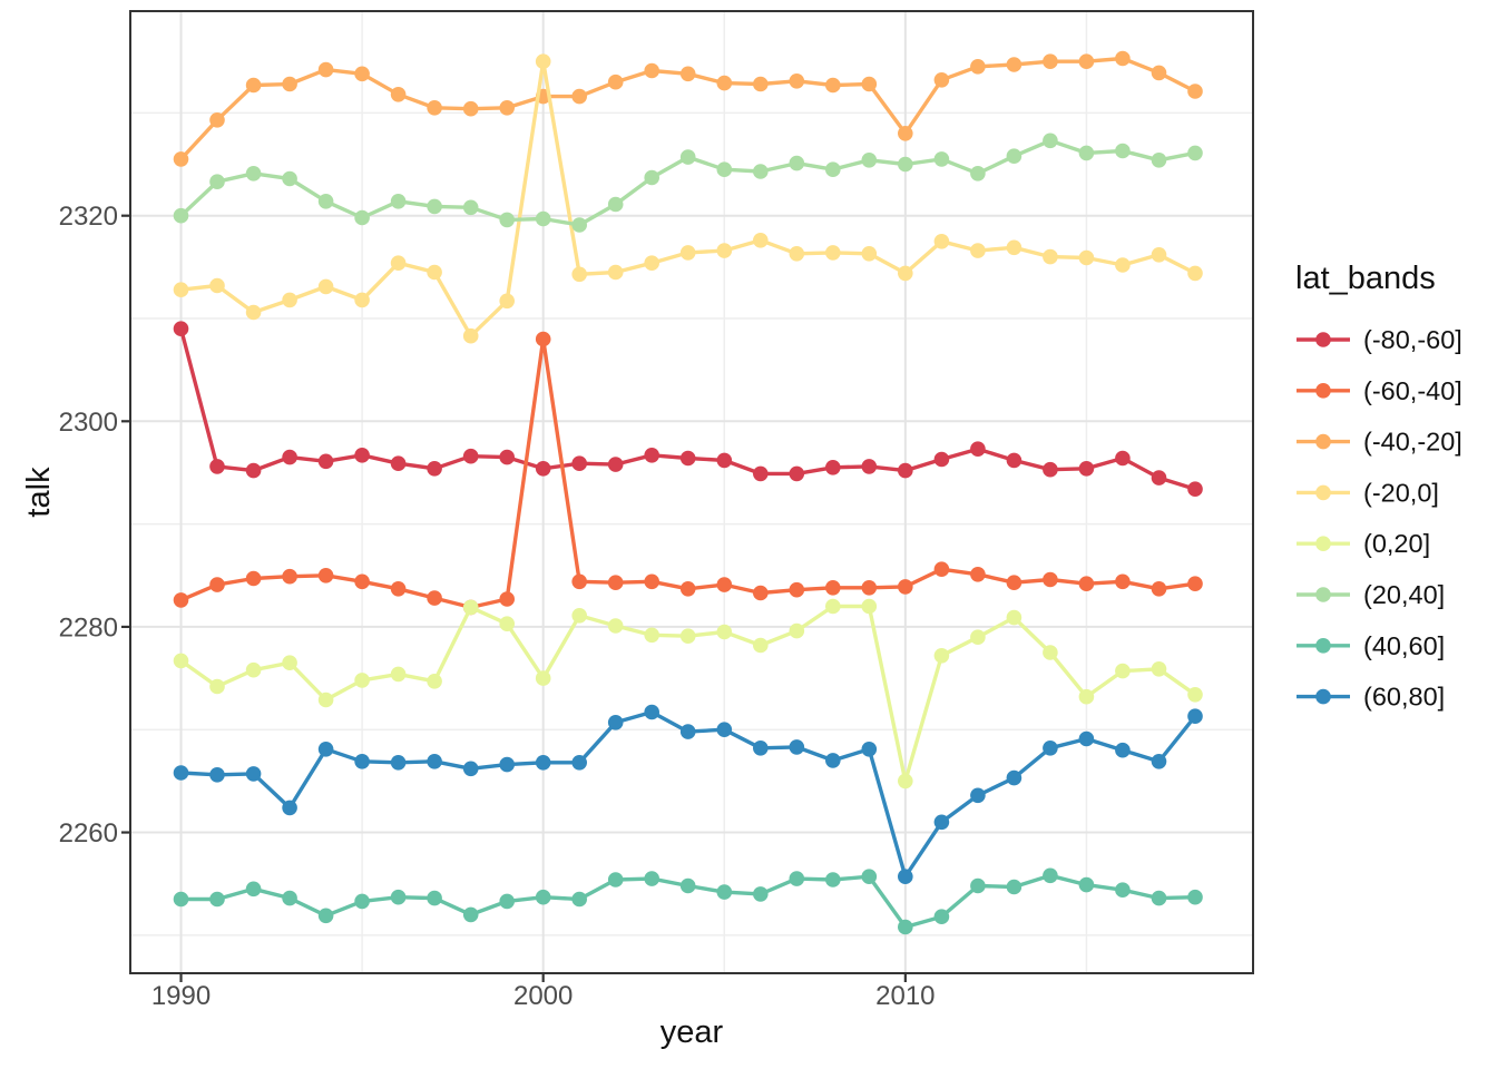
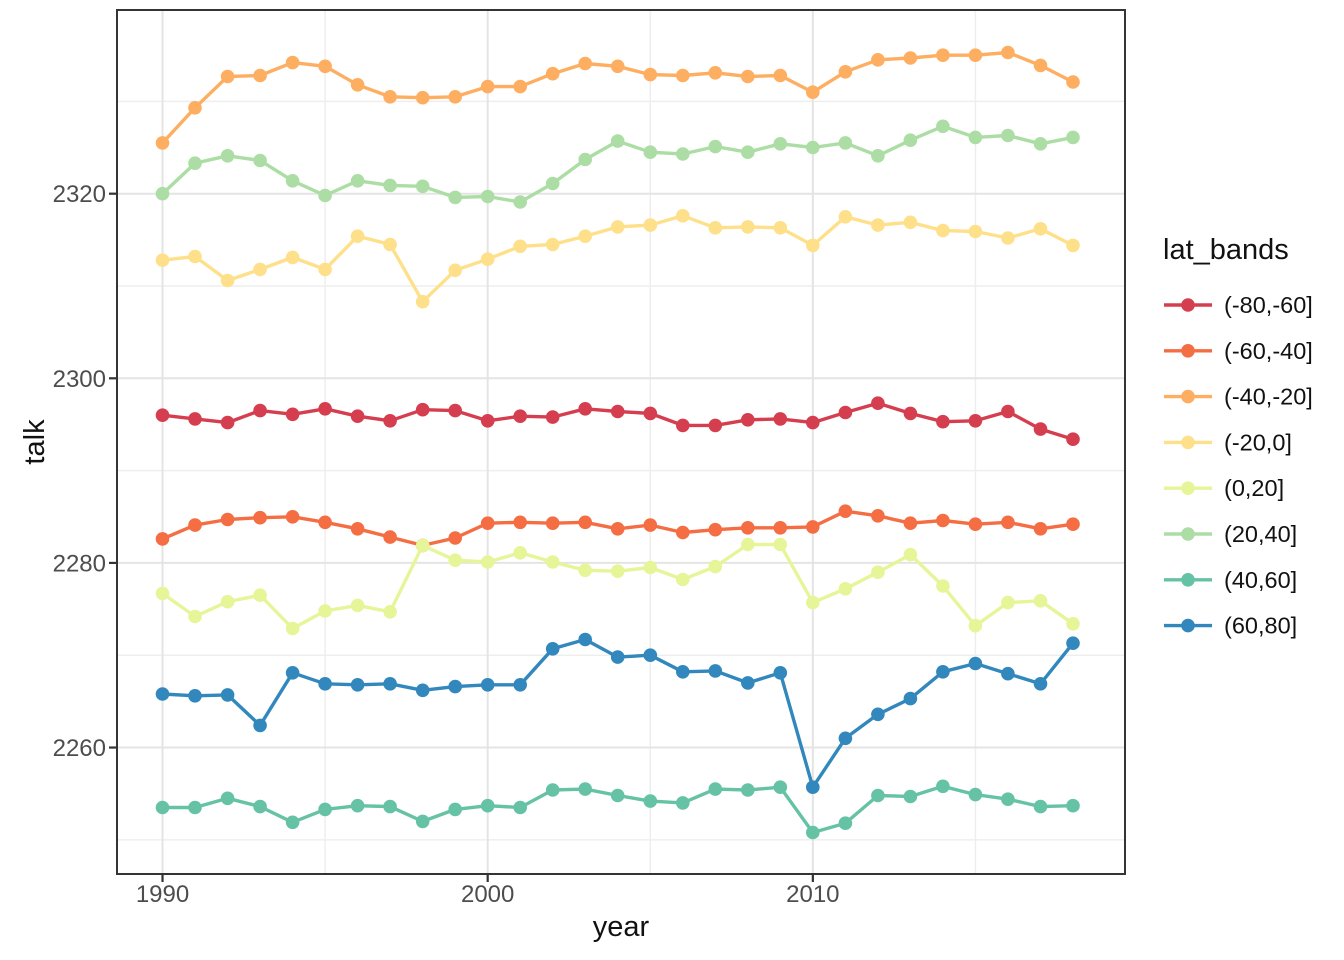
(-80,-60]/1990: 2309 -> 2296
(-60,-40]/2000: 2308 -> 2284
(-20,0]/2000: 2335 -> 2313
(0,20]/2000: 2275 -> 2280
(-40,-20]/2010: 2328 -> 2331
(0,20]/2010: 2265 -> 2276
